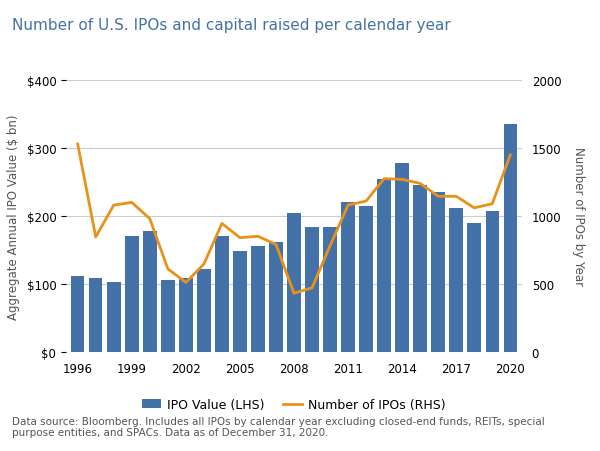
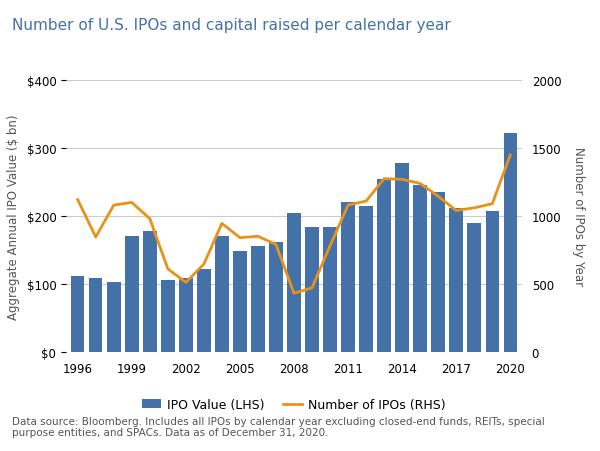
Number of IPOs (RHS)/1996: 1530 -> 1120
Number of IPOs (RHS)/2017: 1140 -> 1040
IPO Value (LHS)/2020: $335 -> $322
